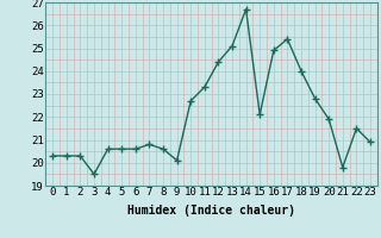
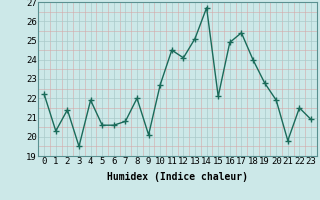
0: 20.3 -> 22.2
2: 20.3 -> 21.4
4: 20.6 -> 21.9
8: 20.6 -> 22.0
11: 23.3 -> 24.5
12: 24.4 -> 24.1
